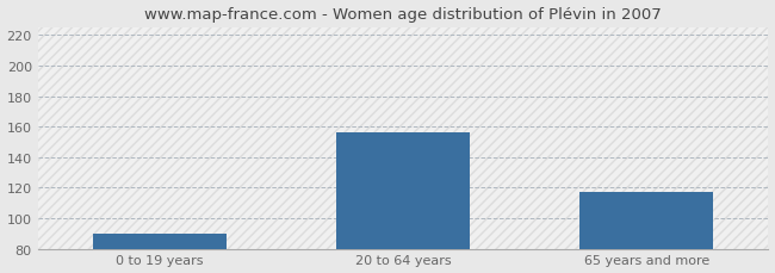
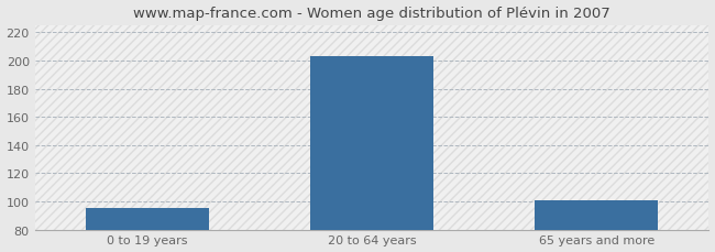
0 to 19 years: 90 -> 95
20 to 64 years: 156 -> 203
65 years and more: 117 -> 101
